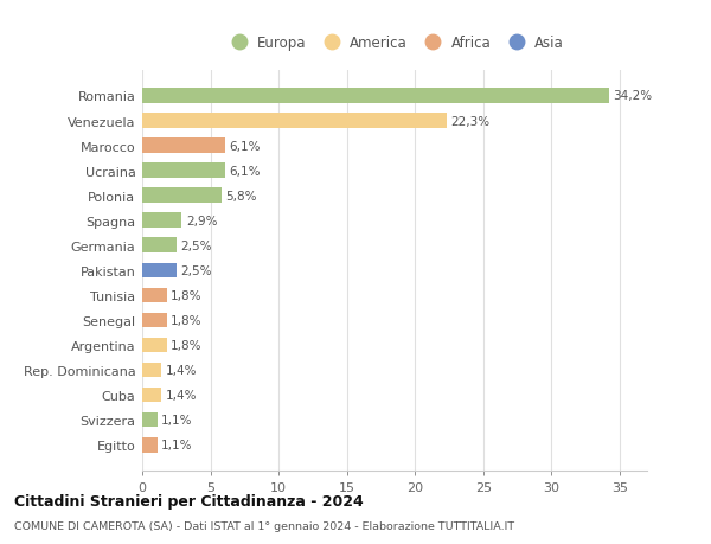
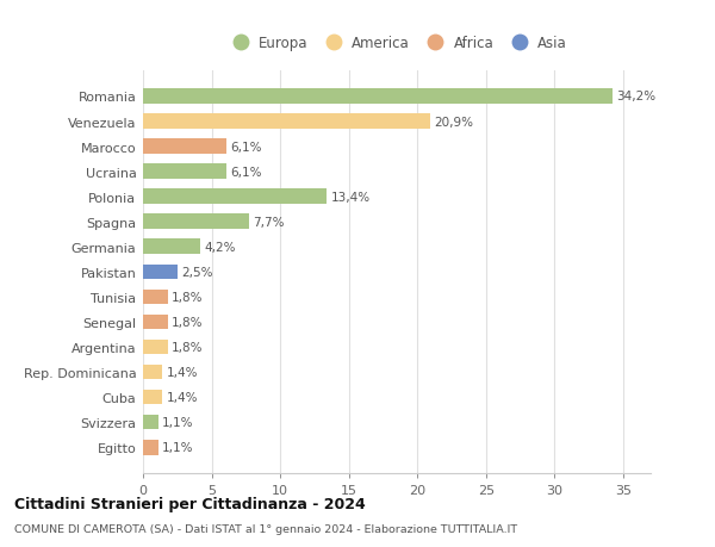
Venezuela: 22,3% -> 20,9%
Polonia: 5,8% -> 13,4%
Spagna: 2,9% -> 7,7%
Germania: 2,5% -> 4,2%
